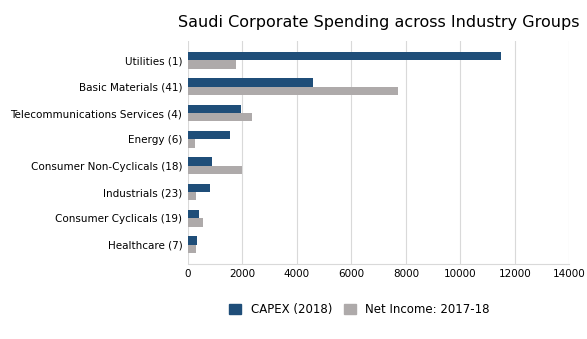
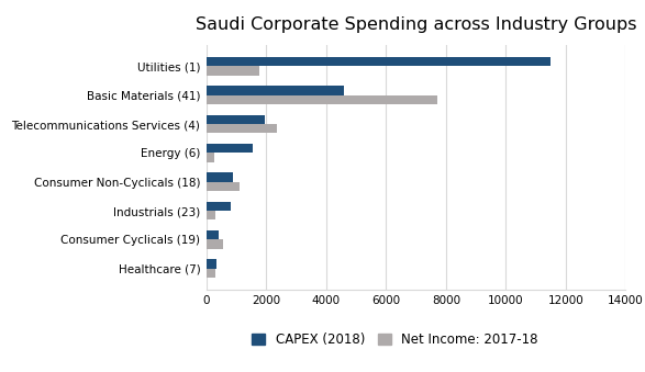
Net Income: 2017-18/Consumer Non-Cyclicals (18): 2000 -> 1100
